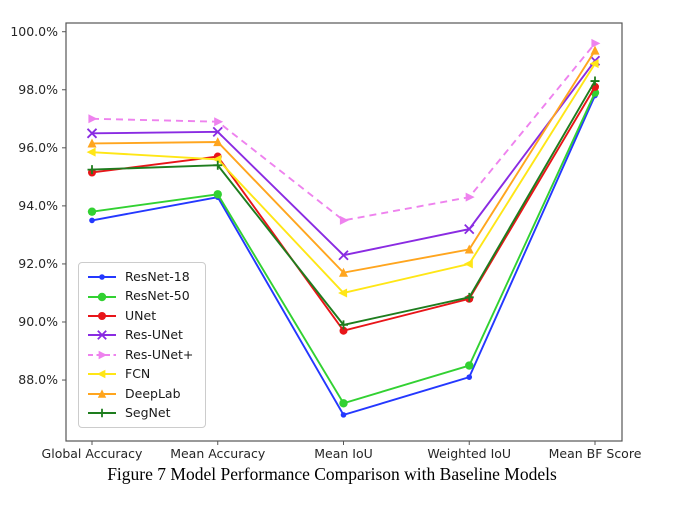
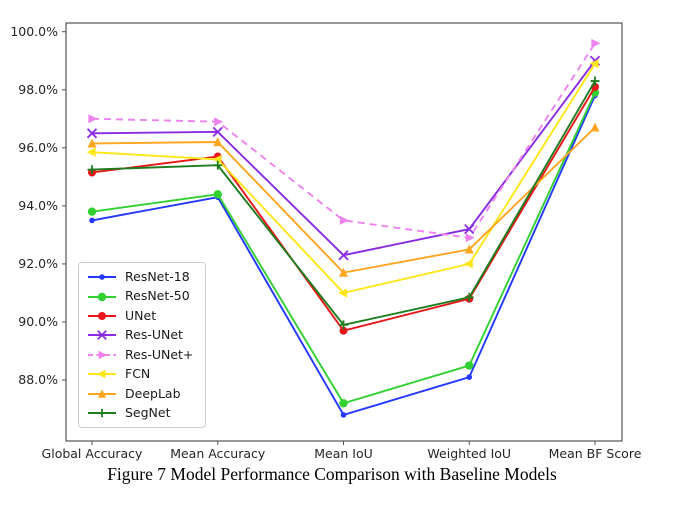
Res-UNet+/Weighted IoU: 94.3% -> 92.9%
DeepLab/Mean BF Score: 99.3% -> 96.7%
